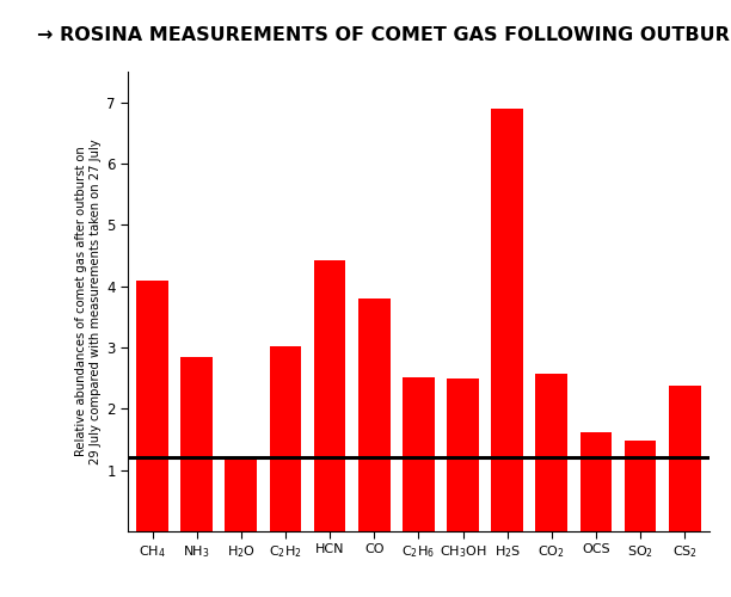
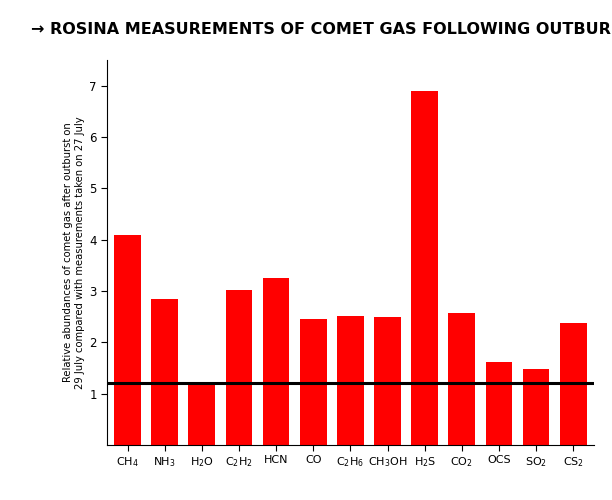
HCN: 4.42 -> 3.25
CO: 3.80 -> 2.45
